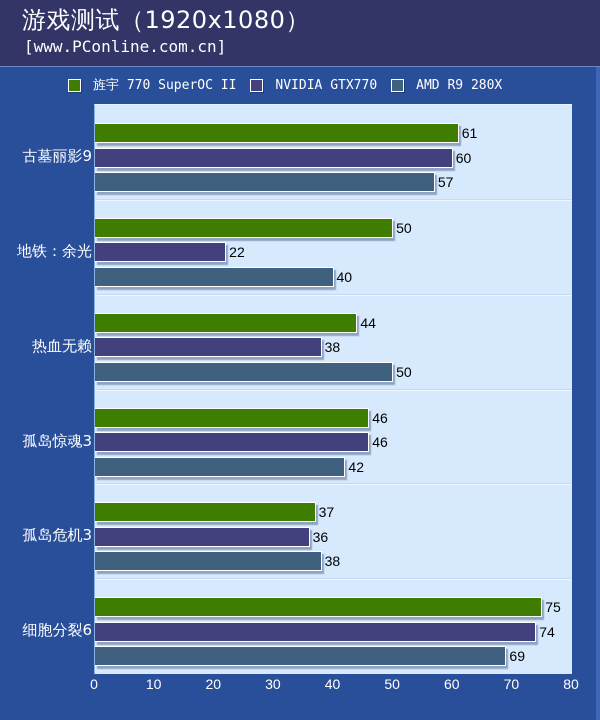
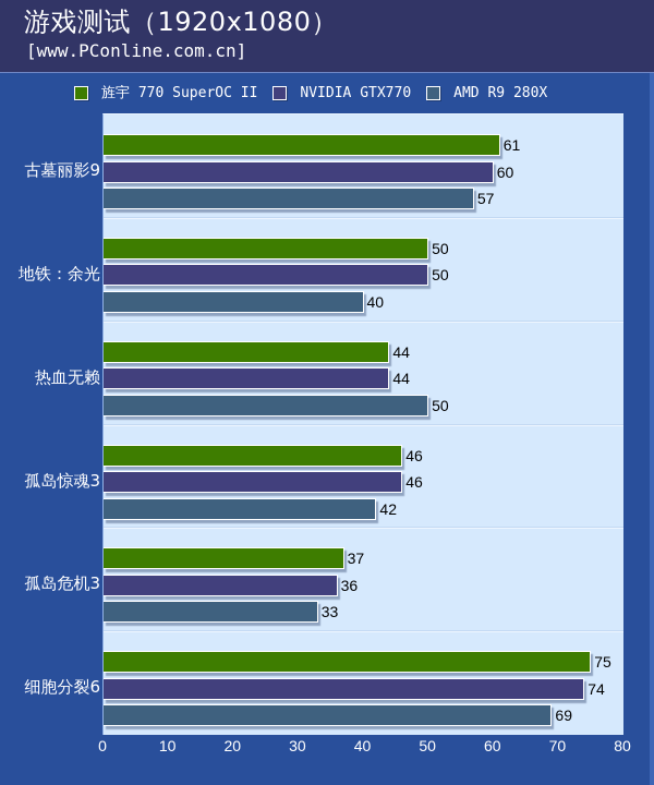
NVIDIA GTX770/地铁：余光: 22 -> 50
NVIDIA GTX770/热血无赖: 38 -> 44
AMD R9 280X/孤岛危机3: 38 -> 33
